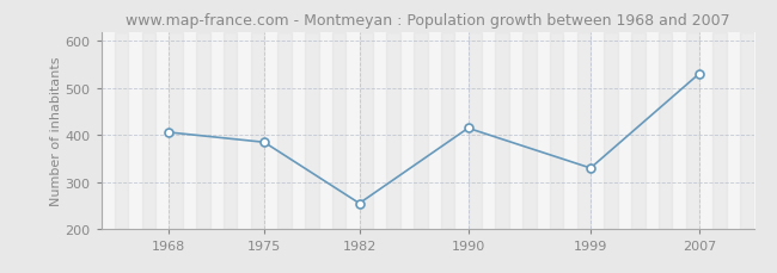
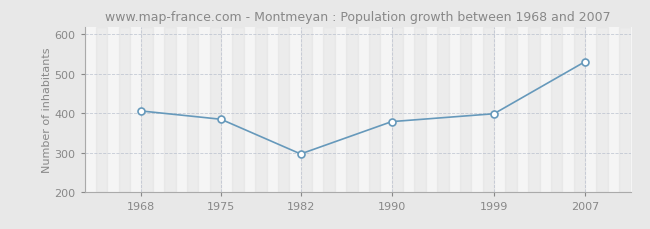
1982: 255 -> 297
1990: 415 -> 379
1999: 330 -> 399
